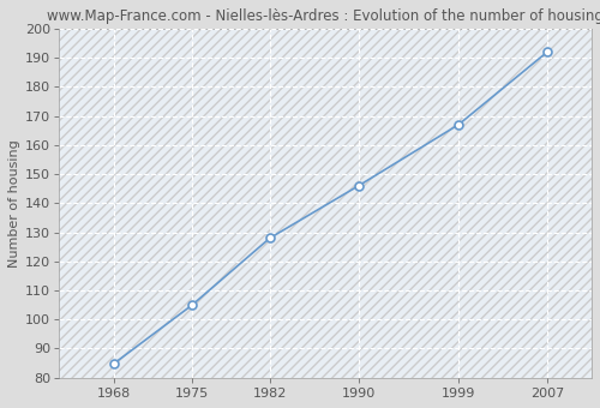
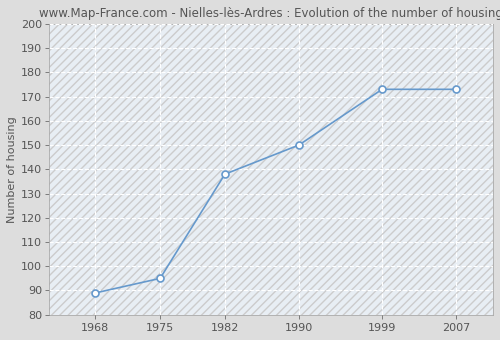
1968: 85 -> 89
1975: 105 -> 95
1982: 128 -> 138
1990: 146 -> 150
1999: 167 -> 173
2007: 192 -> 173
